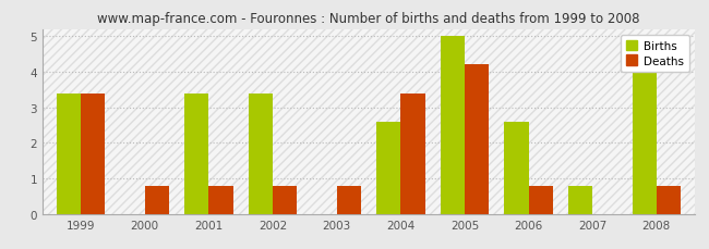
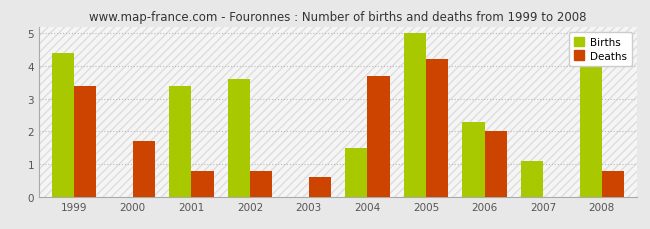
Births/1999: 3.4 -> 4.4
Deaths/2000: 0.8 -> 1.7
Births/2002: 3.4 -> 3.6
Deaths/2003: 0.8 -> 0.6
Births/2004: 2.6 -> 1.5
Deaths/2004: 3.4 -> 3.7
Births/2006: 2.6 -> 2.3
Deaths/2006: 0.8 -> 2.0
Births/2007: 0.8 -> 1.1
